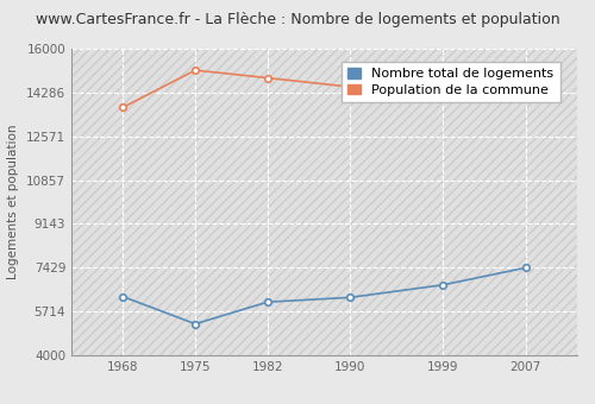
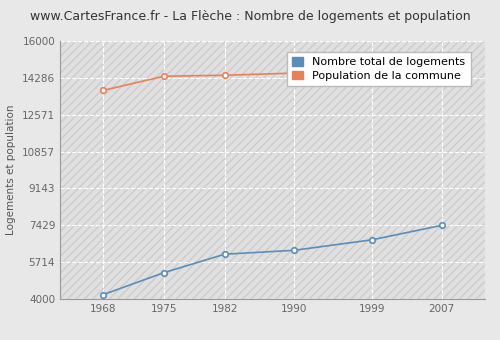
Nombre total de logements/1968: 6300 -> 4220
Population de la commune/1975: 15150 -> 14360
Population de la commune/1982: 14850 -> 14400
